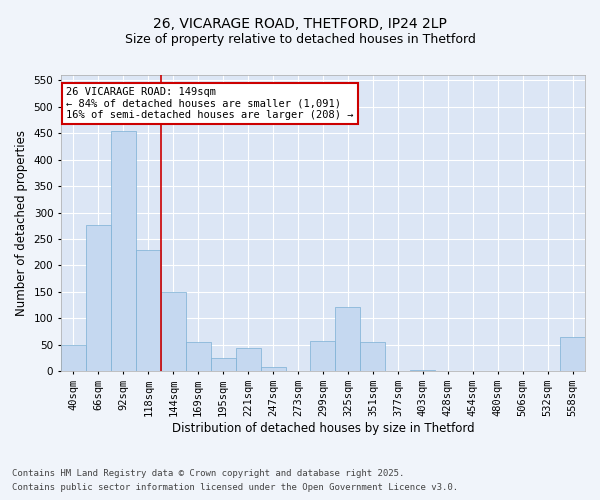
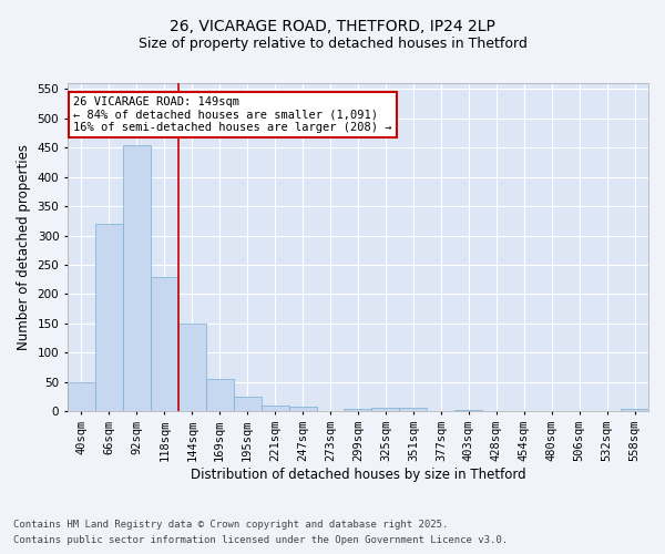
66sqm: 276 -> 320
221sqm: 44 -> 10
299sqm: 58 -> 5
325sqm: 122 -> 6
351sqm: 56 -> 6
558sqm: 64 -> 4
